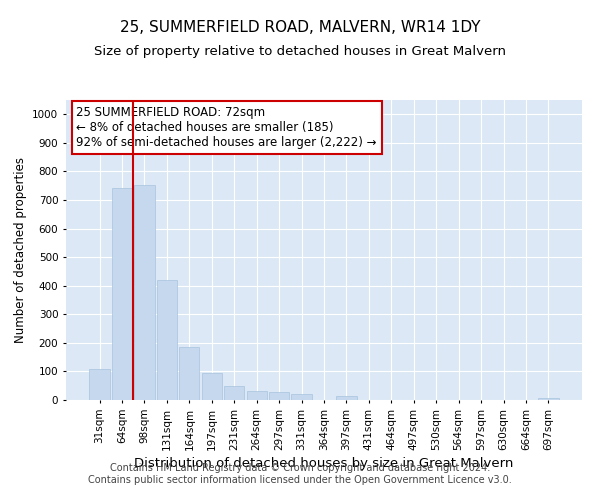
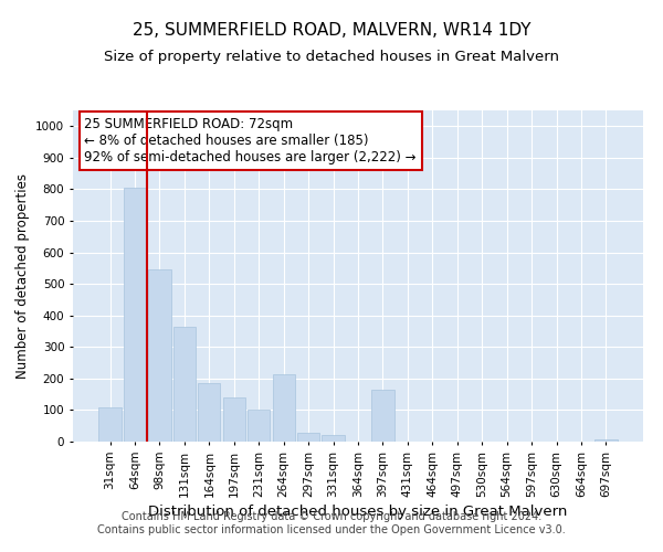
64sqm: 742 -> 805
98sqm: 752 -> 545
131sqm: 420 -> 365
197sqm: 95 -> 140
231sqm: 50 -> 100
264sqm: 32 -> 215
397sqm: 15 -> 165
